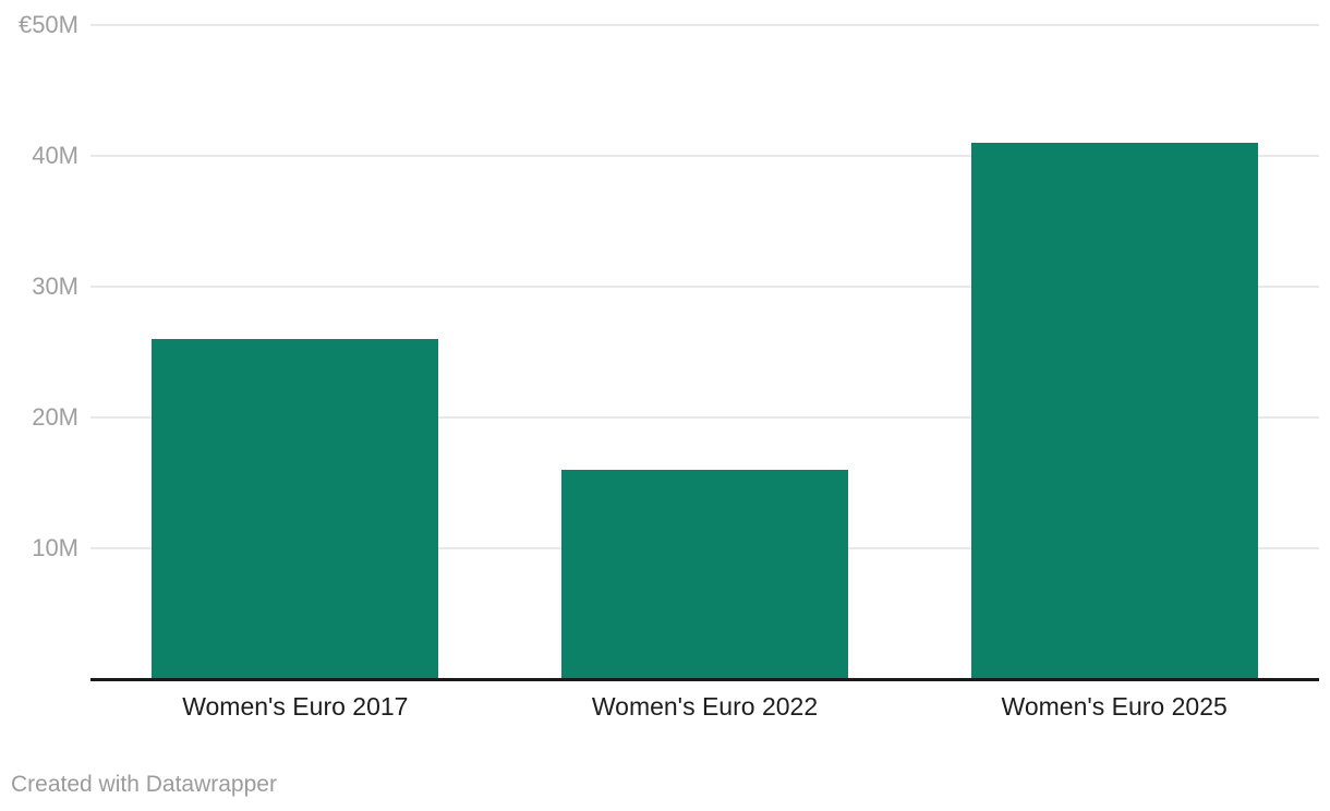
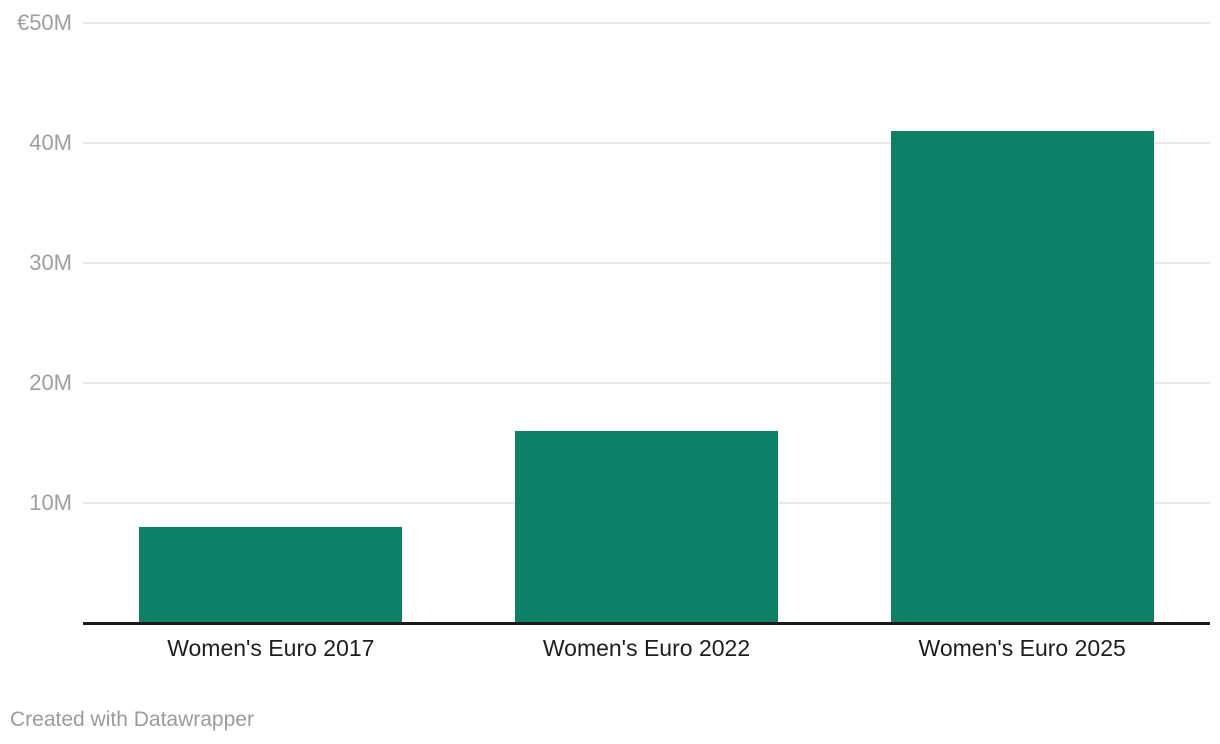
Women's Euro 2017: €26M -> €8M
